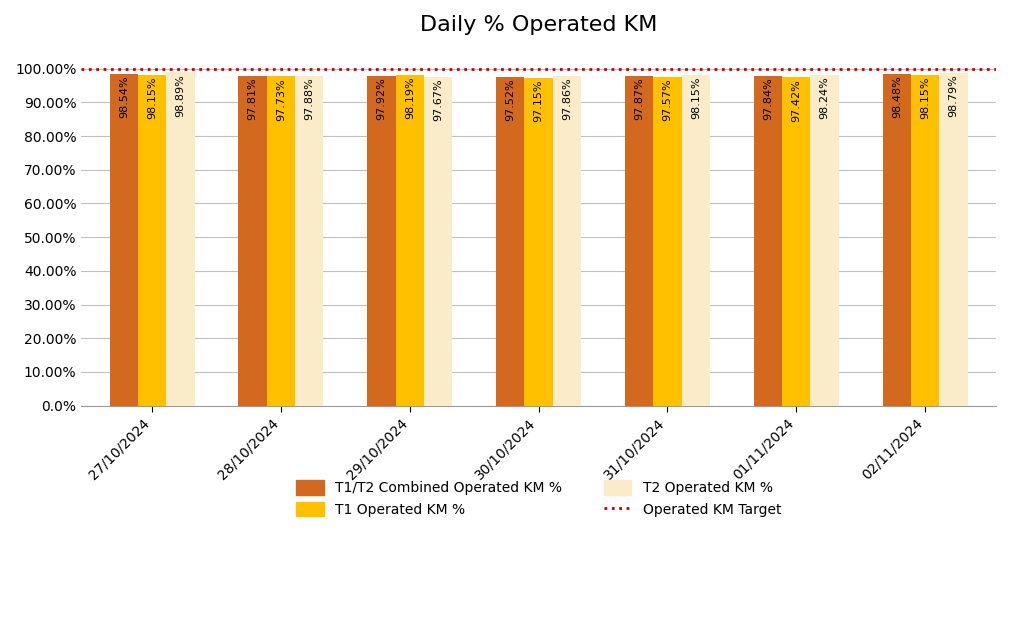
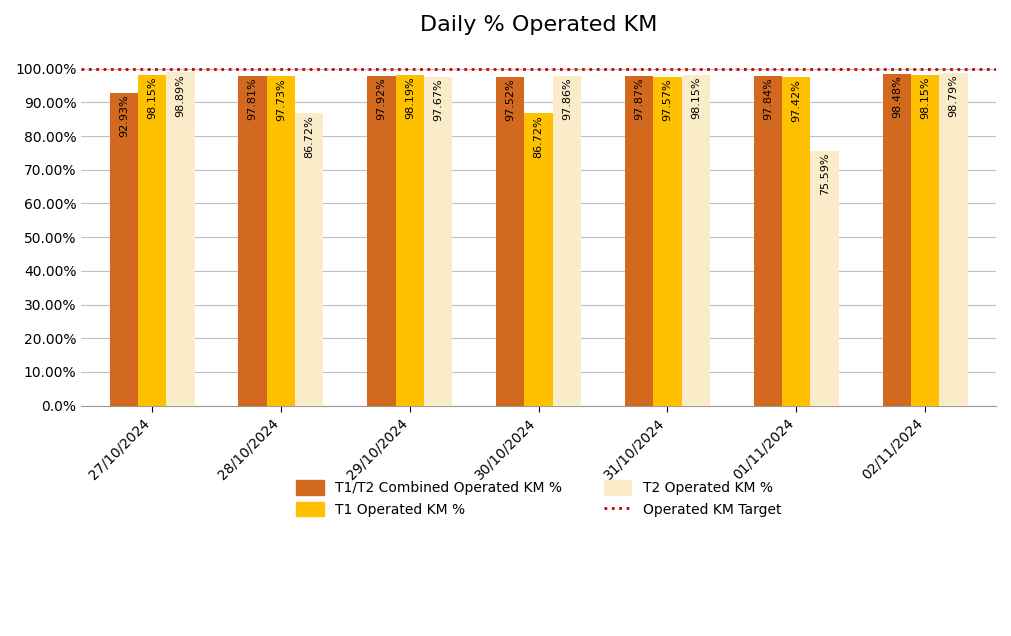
T1/T2 Combined Operated KM %/27/10/2024: 98.54% -> 92.93%
T2 Operated KM %/28/10/2024: 97.88% -> 86.72%
T1 Operated KM %/30/10/2024: 97.15% -> 86.72%
T2 Operated KM %/01/11/2024: 98.24% -> 75.59%
